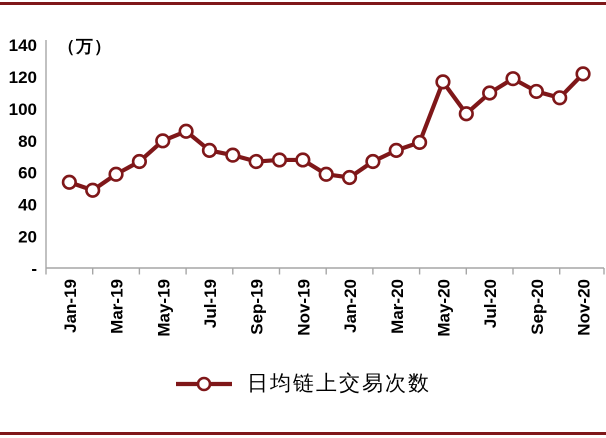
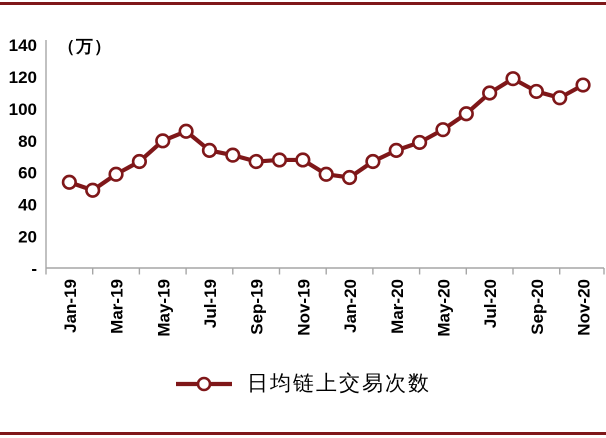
May-20: 117 -> 87
Nov-20: 122 -> 115
